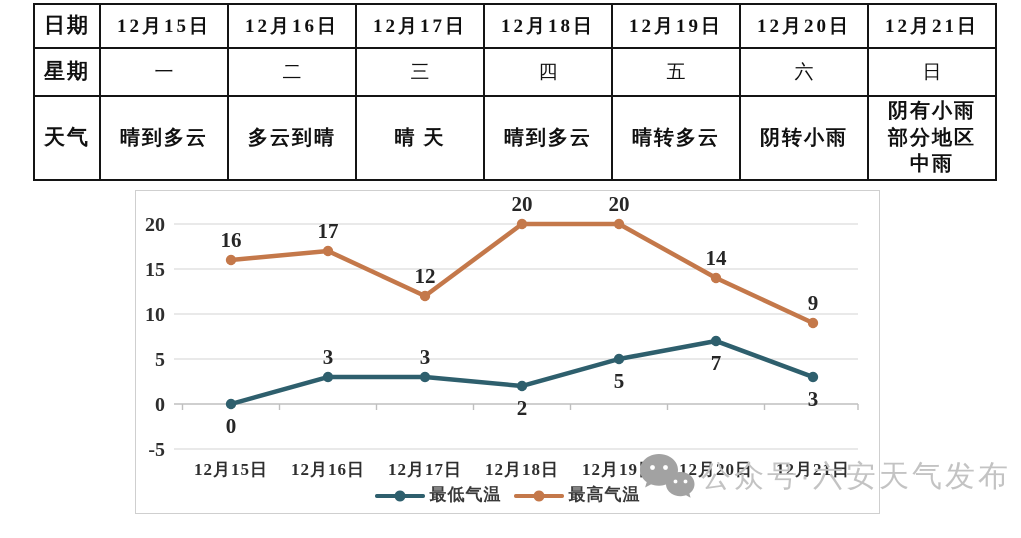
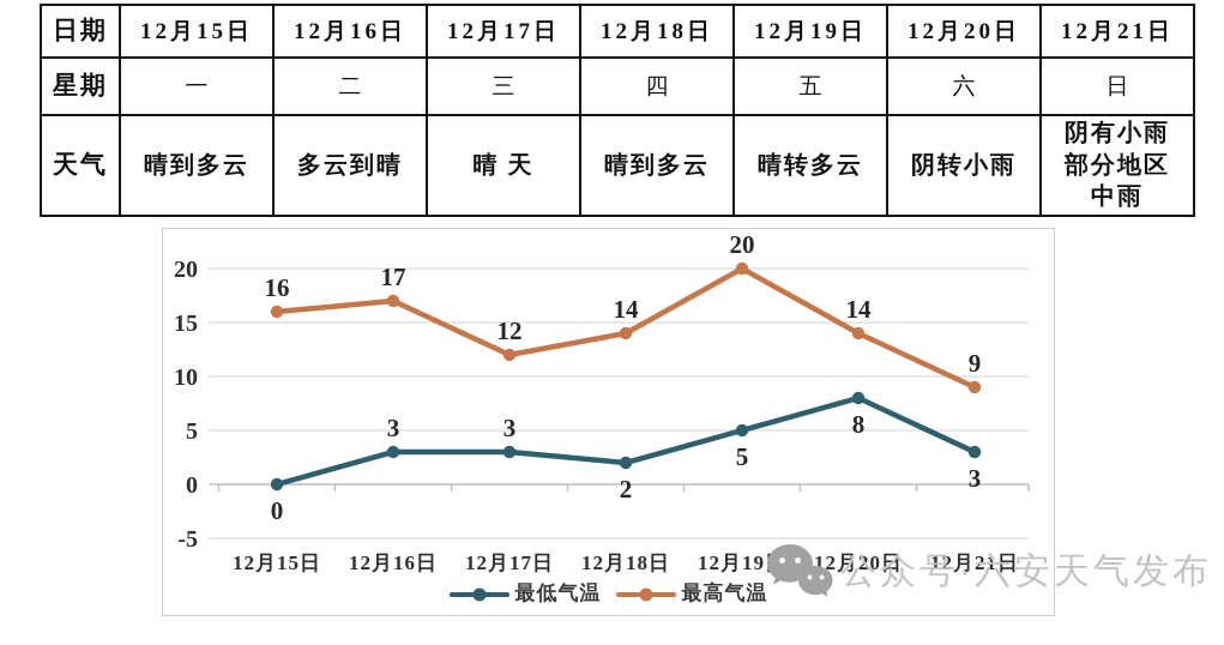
最高气温/12月18日: 20 -> 14
最低气温/12月20日: 7 -> 8
